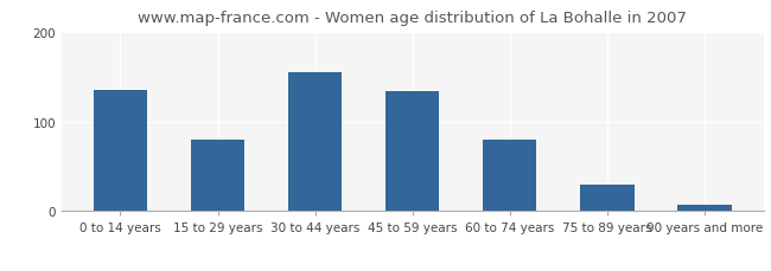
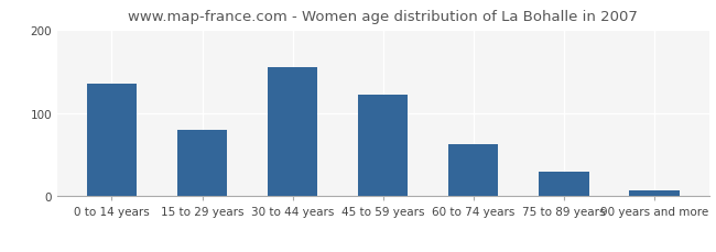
45 to 59 years: 134 -> 122
60 to 74 years: 80 -> 62
